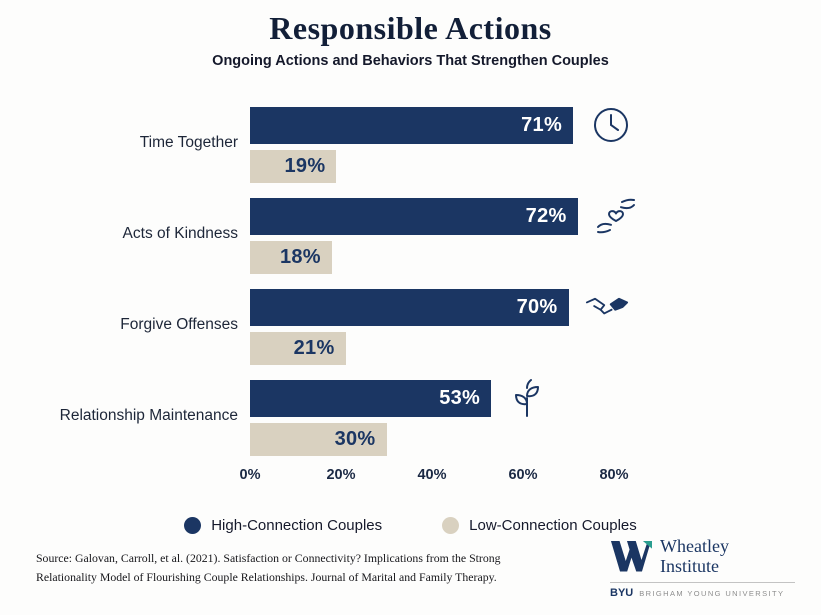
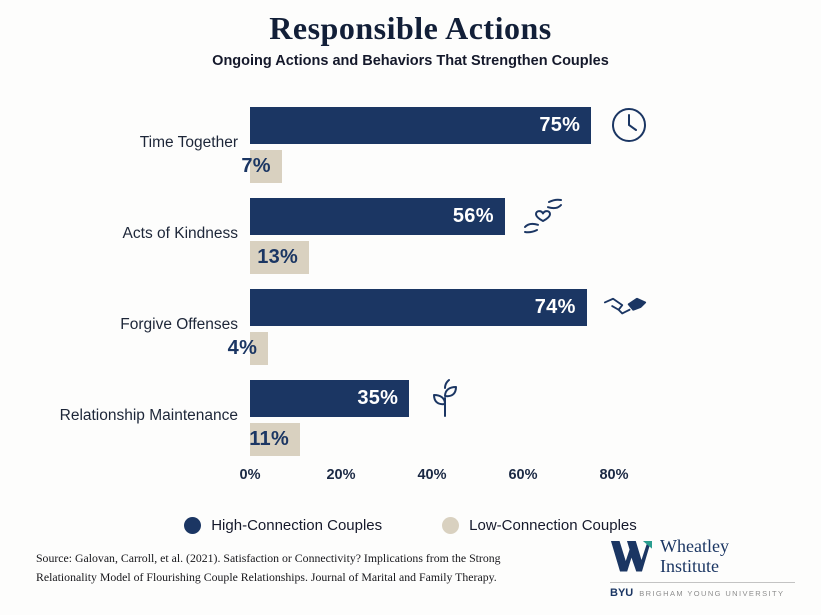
High-Connection Couples/Time Together: 71% -> 75%
Low-Connection Couples/Time Together: 19% -> 7%
High-Connection Couples/Acts of Kindness: 72% -> 56%
Low-Connection Couples/Acts of Kindness: 18% -> 13%
High-Connection Couples/Forgive Offenses: 70% -> 74%
Low-Connection Couples/Forgive Offenses: 21% -> 4%
High-Connection Couples/Relationship Maintenance: 53% -> 35%
Low-Connection Couples/Relationship Maintenance: 30% -> 11%
